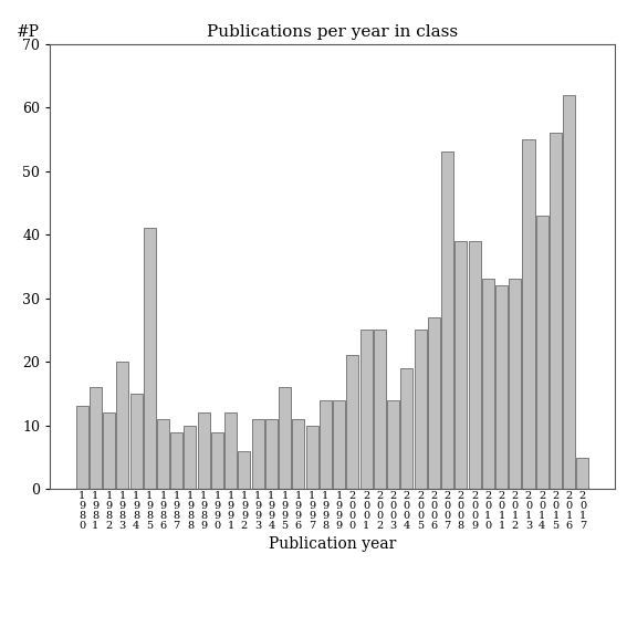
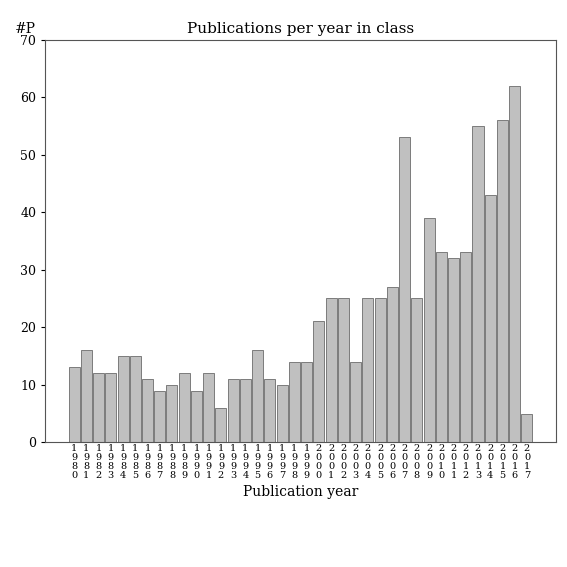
1 9 8 3: 20 -> 12
1 9 8 5: 41 -> 15
2 0 0 4: 19 -> 25
2 0 0 8: 39 -> 25
